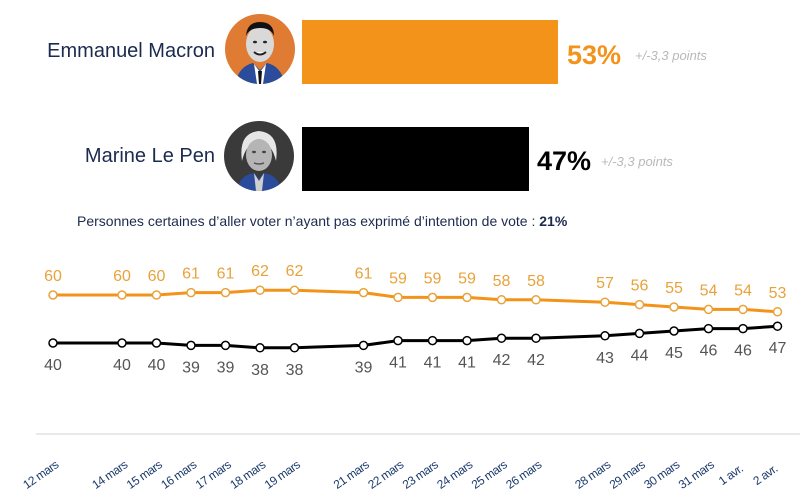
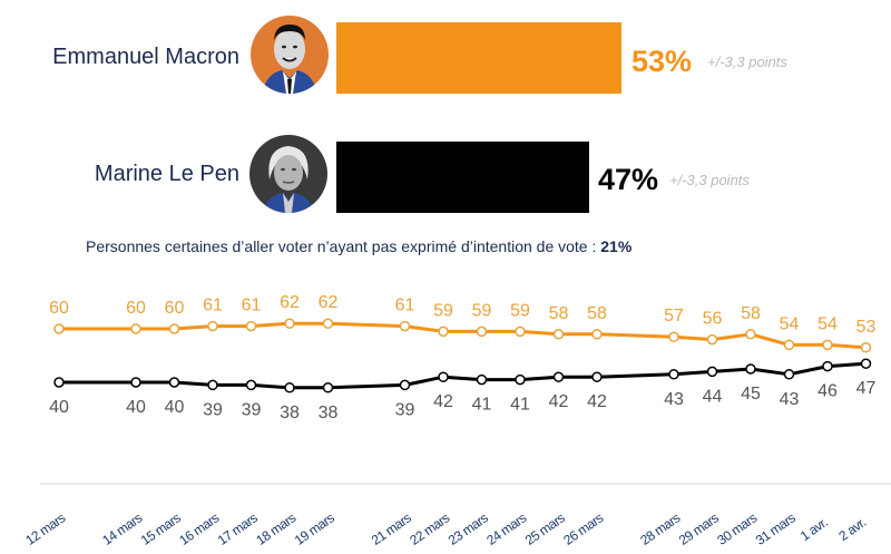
Marine Le Pen/22 mars: 41 -> 42
Emmanuel Macron/30 mars: 55 -> 58
Marine Le Pen/31 mars: 46 -> 43
